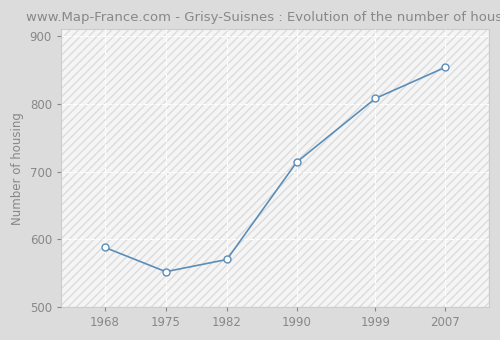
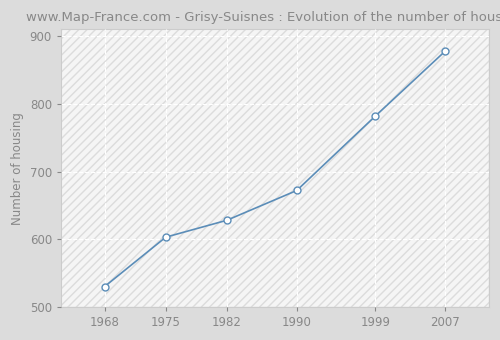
1968: 588 -> 530
1975: 552 -> 603
1982: 570 -> 628
1990: 714 -> 672
1999: 808 -> 782
2007: 854 -> 878
